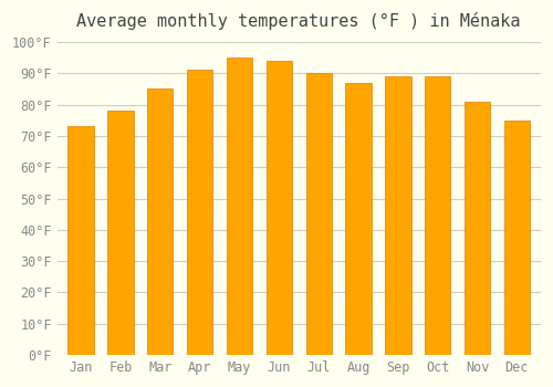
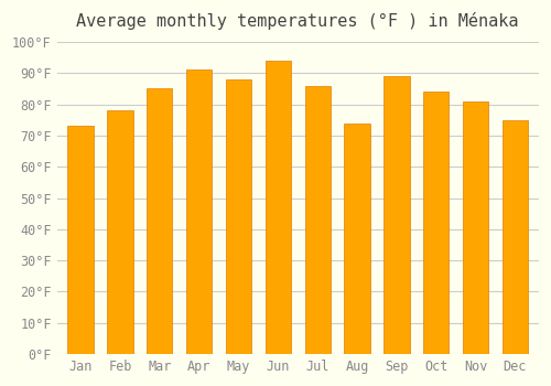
May: 95°F -> 88°F
Jul: 90°F -> 86°F
Aug: 87°F -> 74°F
Oct: 89°F -> 84°F
